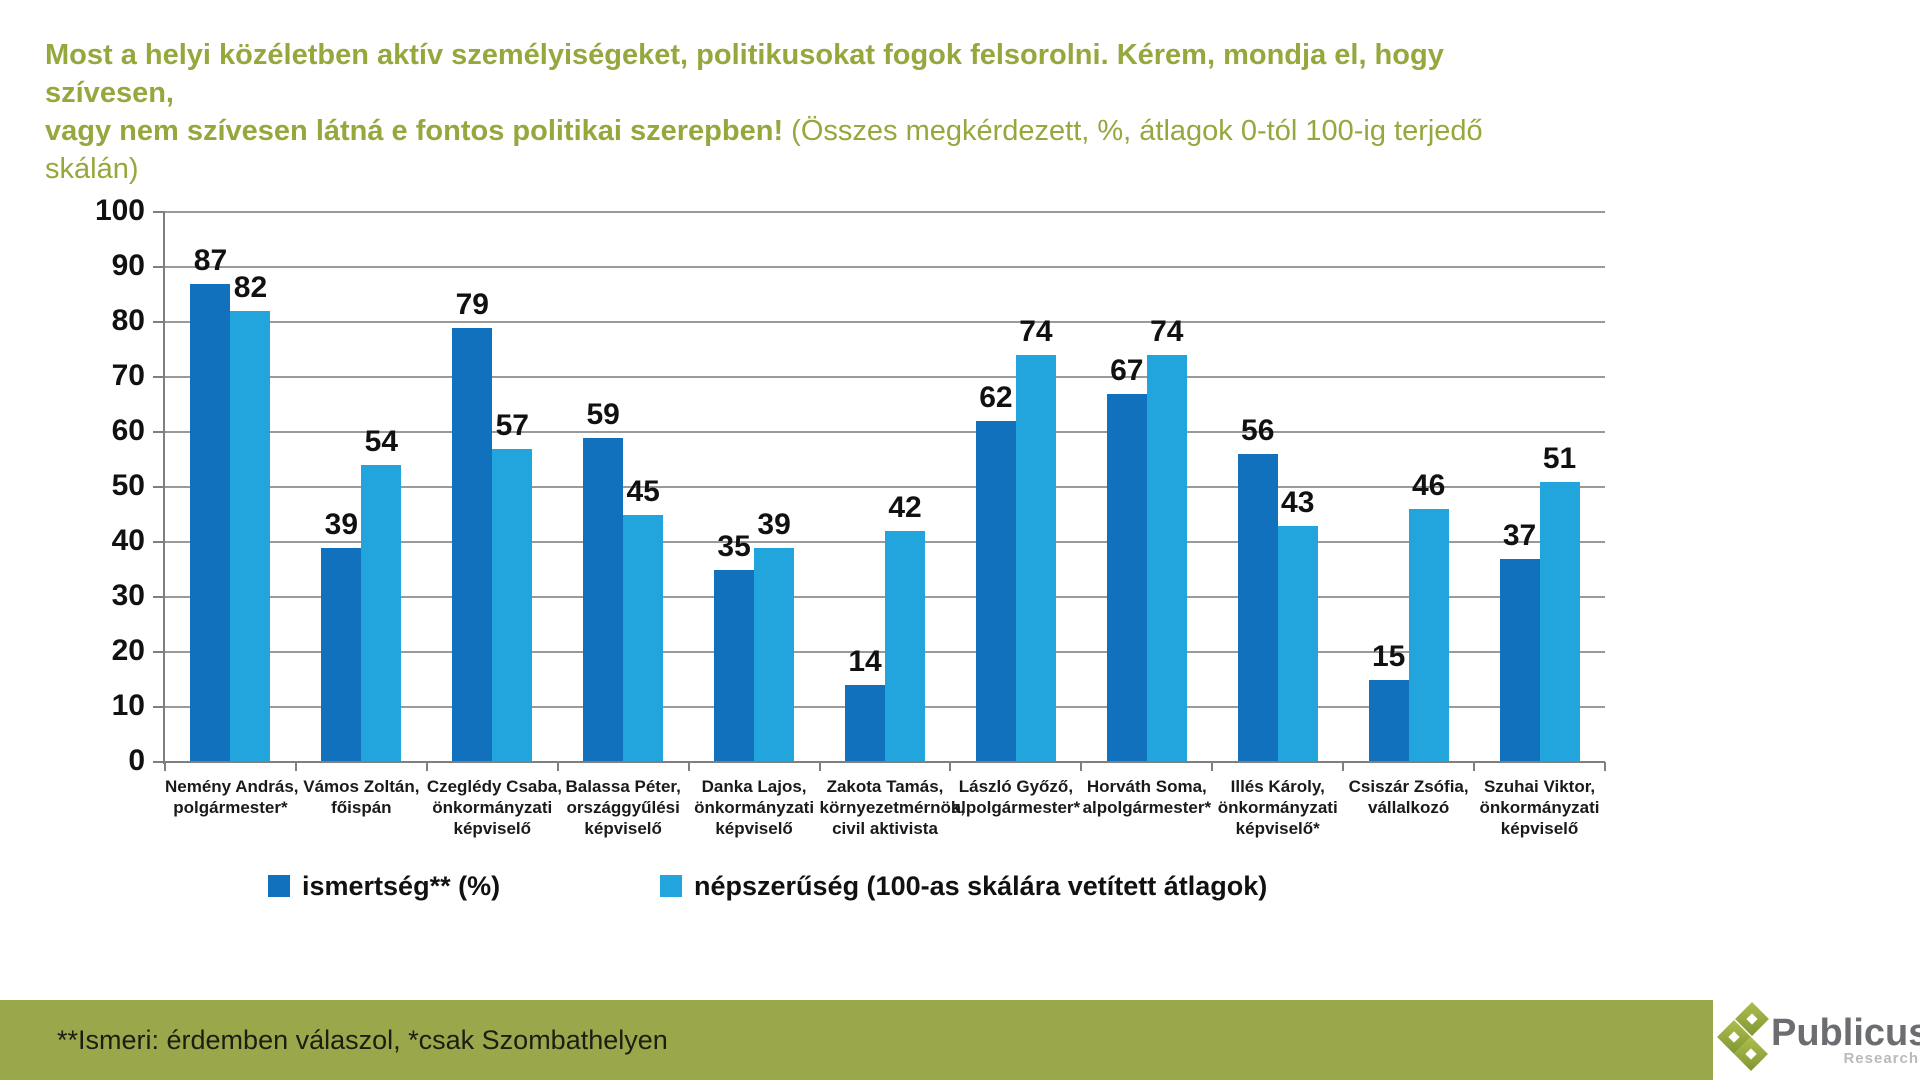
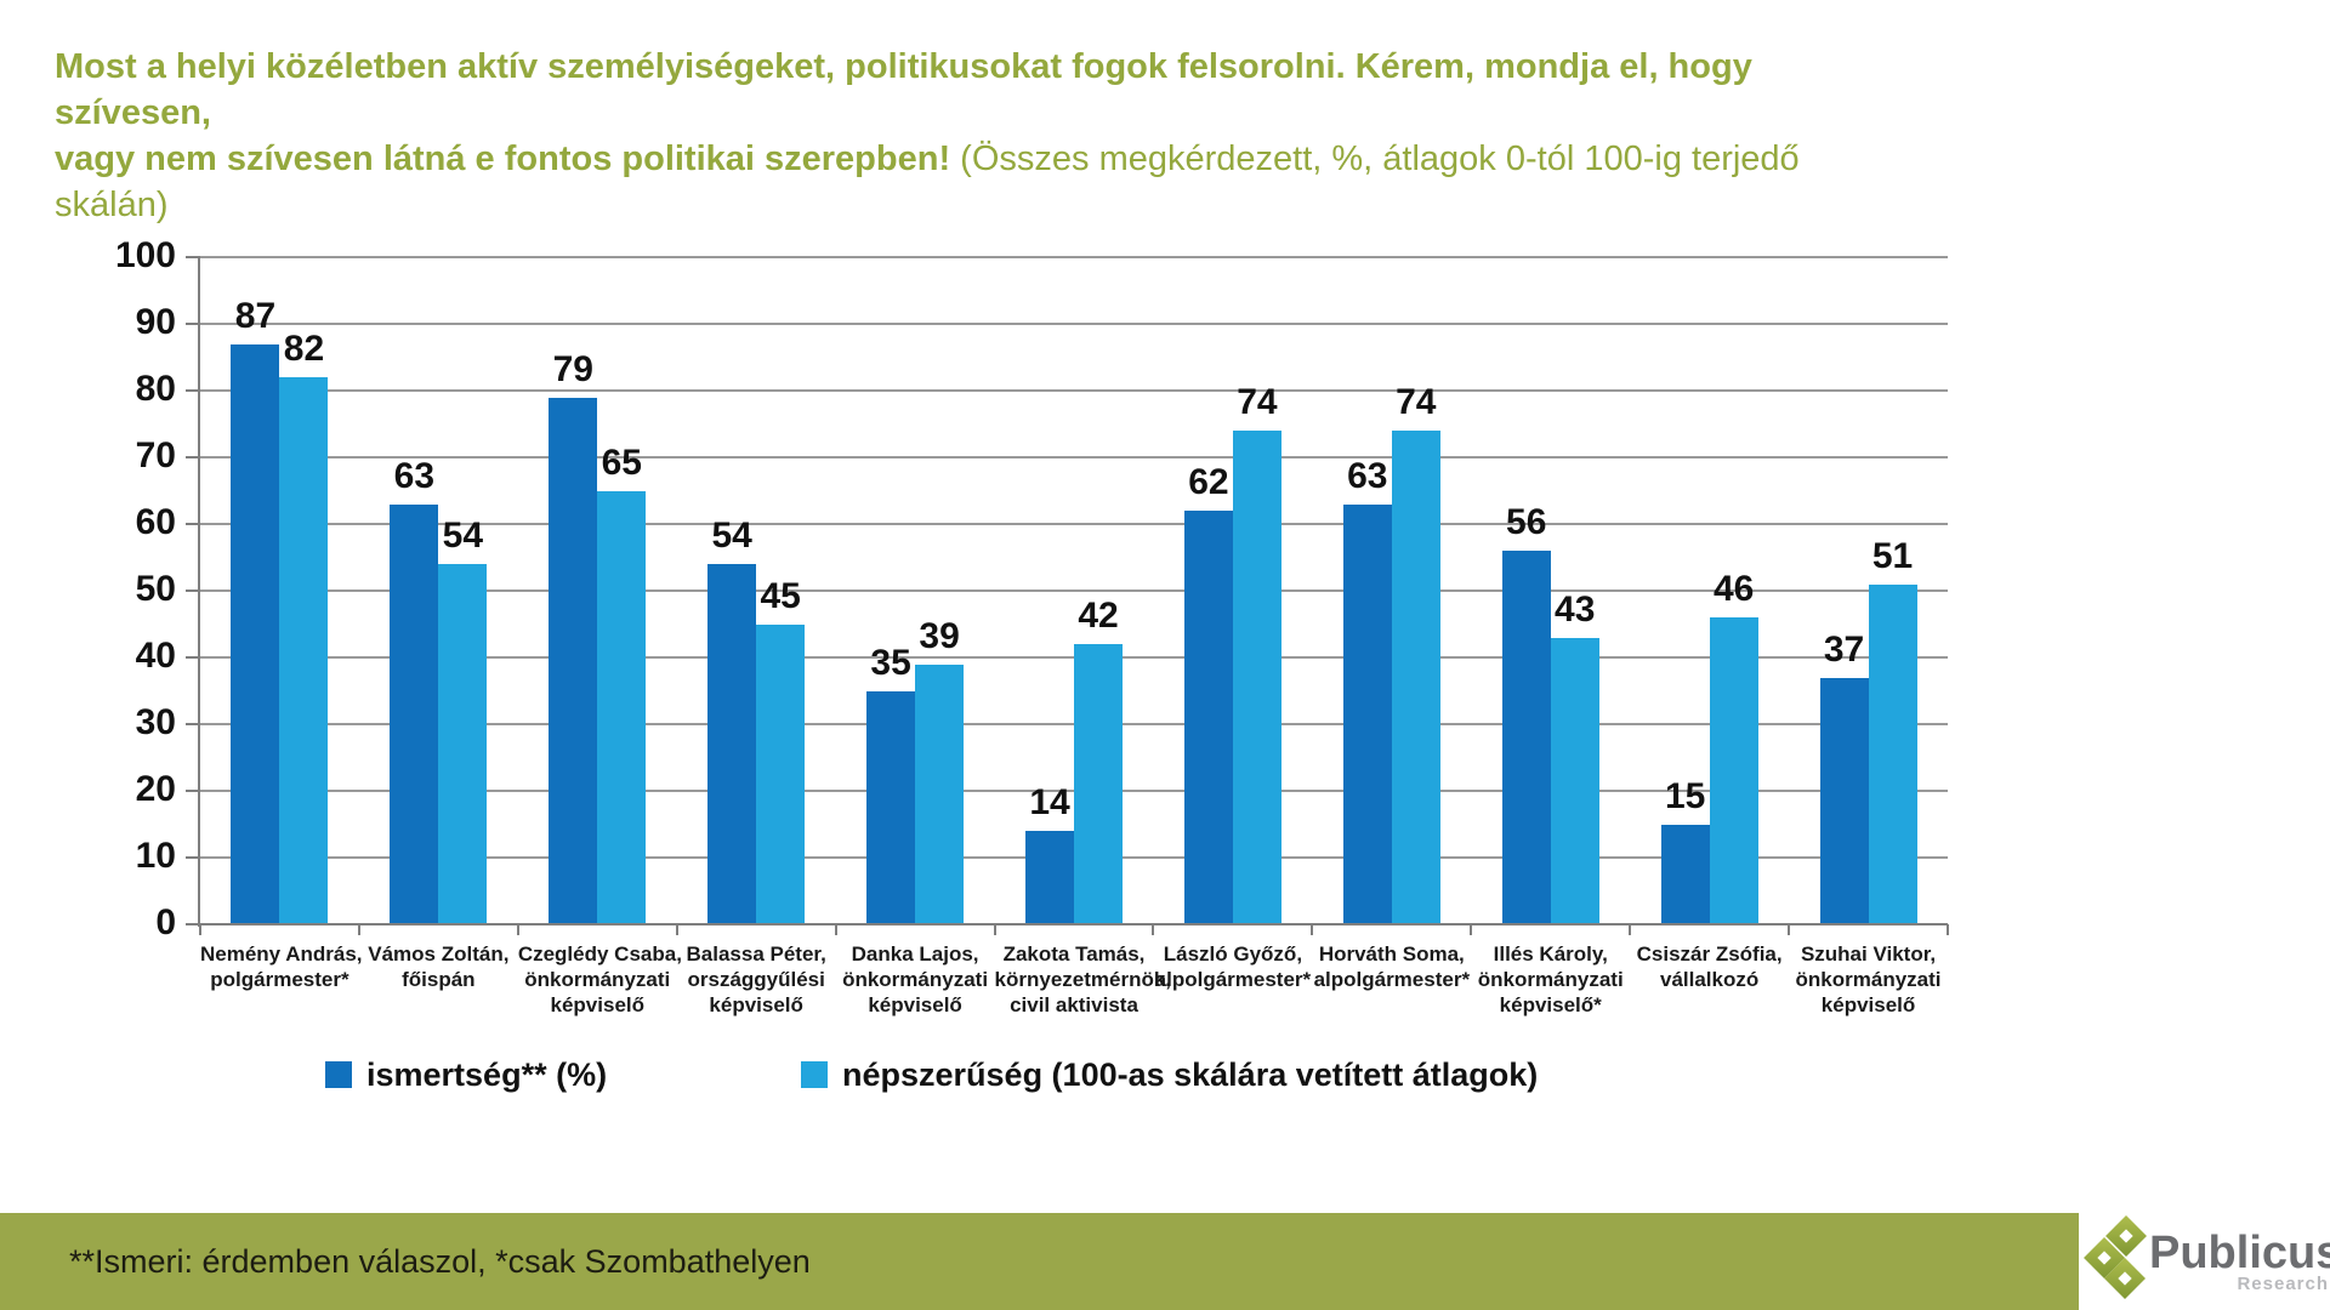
ismertség** (%)/Vámos Zoltán, főispán: 39 -> 63
népszerűség (100-as skálára vetített átlagok)/Czeglédy Csaba, önkormányzati képviselő: 57 -> 65
ismertség** (%)/Balassa Péter, országgyűlési képviselő: 59 -> 54
ismertség** (%)/Horváth Soma, alpolgármester*: 67 -> 63
